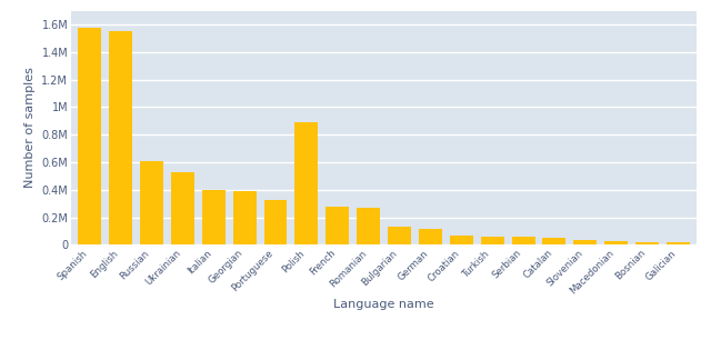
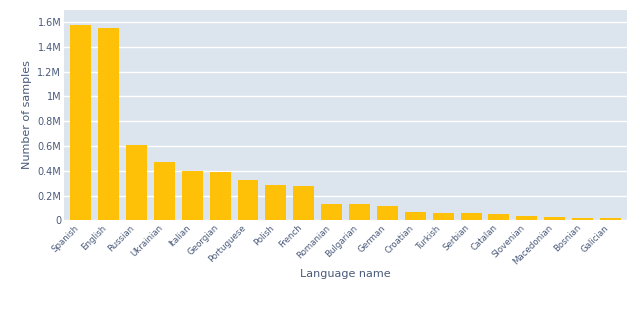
Ukrainian: 0.53M -> 0.47M
Polish: 0.89M -> 0.28M
Romanian: 0.27M -> 0.14M
